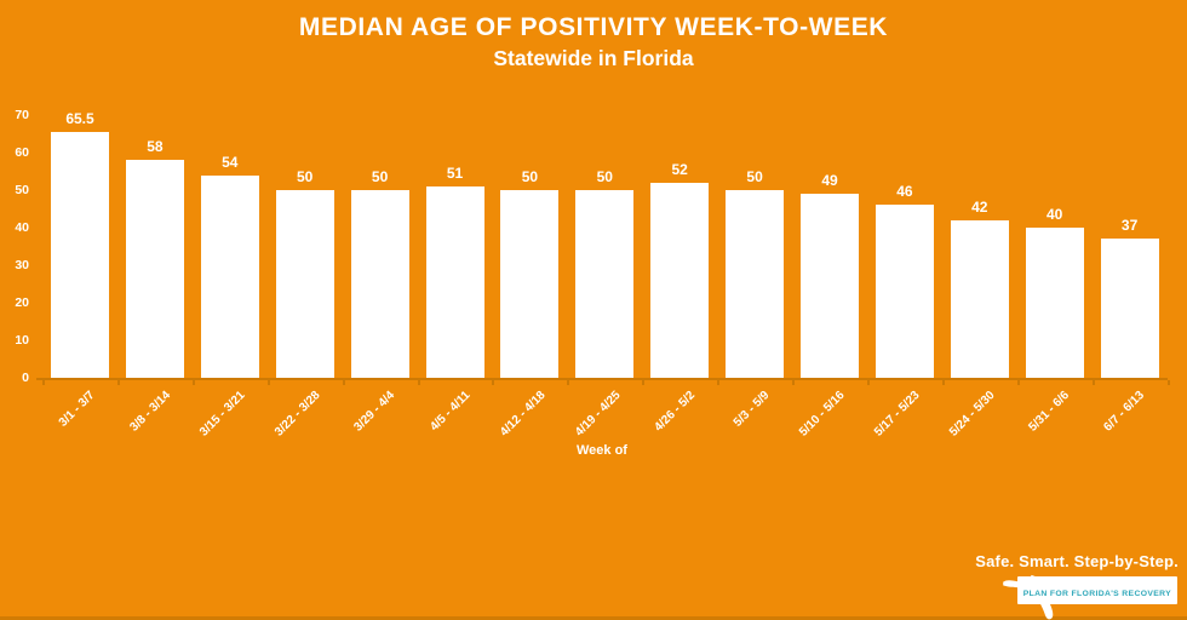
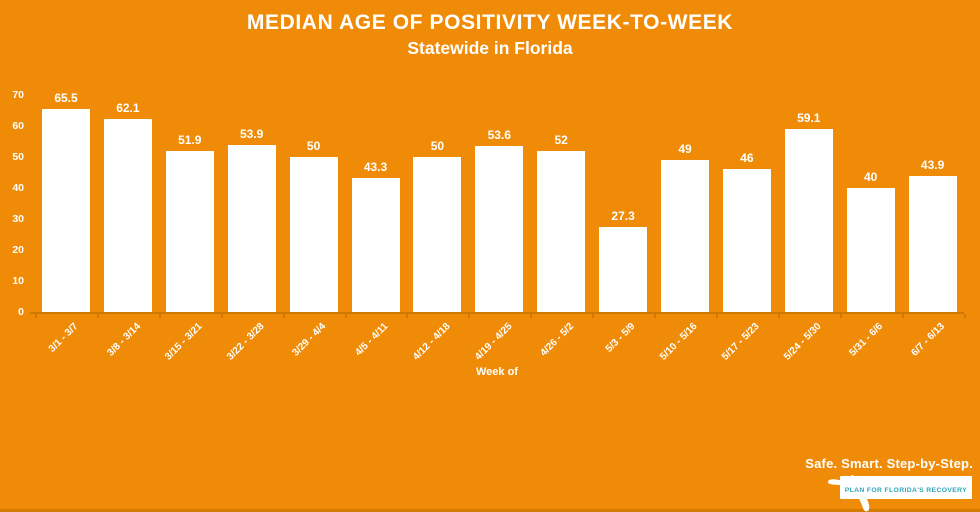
3/8 - 3/14: 58 -> 62.1
3/15 - 3/21: 54 -> 51.9
3/22 - 3/28: 50 -> 53.9
4/5 - 4/11: 51 -> 43.3
4/19 - 4/25: 50 -> 53.6
5/3 - 5/9: 50 -> 27.3
5/24 - 5/30: 42 -> 59.1
6/7 - 6/13: 37 -> 43.9
